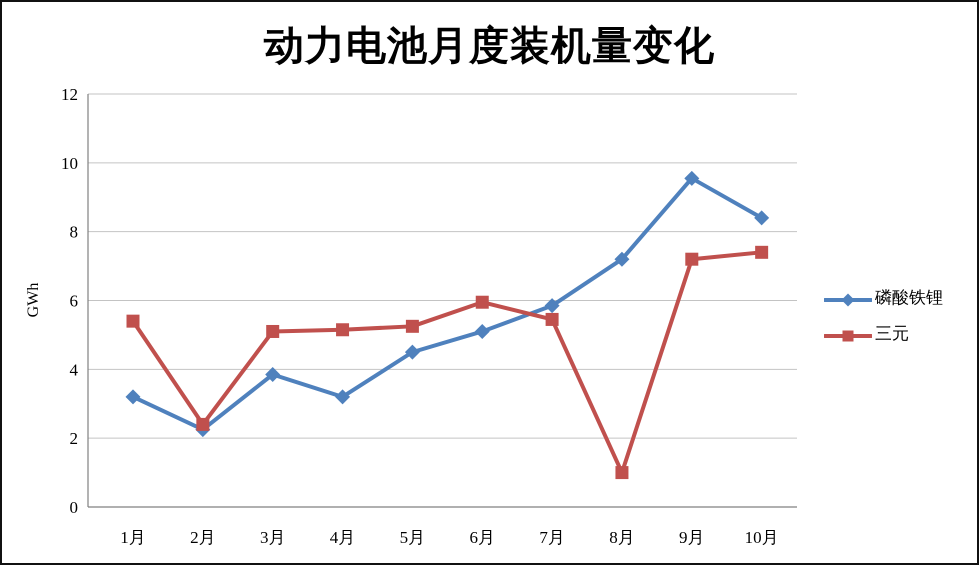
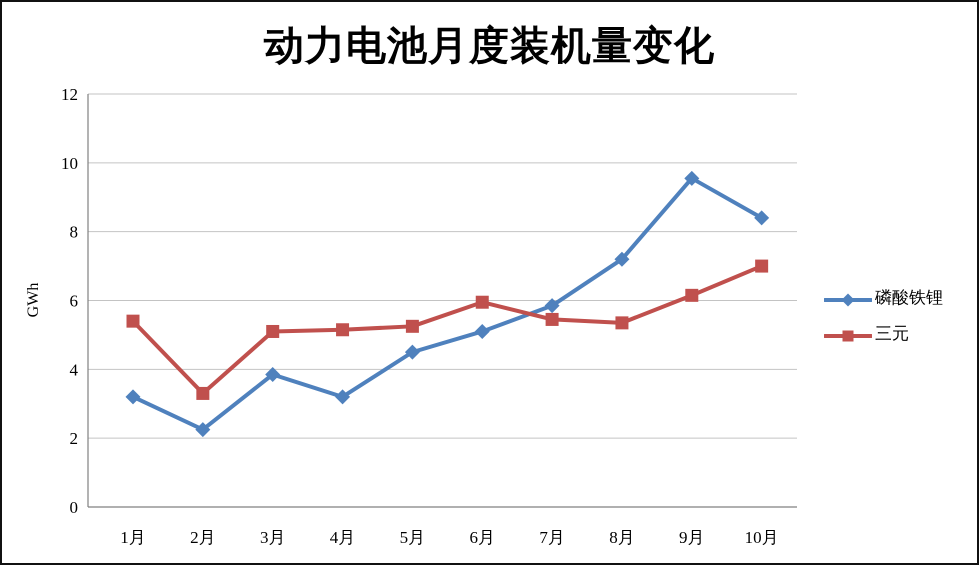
三元/2月: 2.4 -> 3.3
三元/8月: 1.0 -> 5.3
三元/9月: 7.2 -> 6.2
三元/10月: 7.4 -> 7.0
